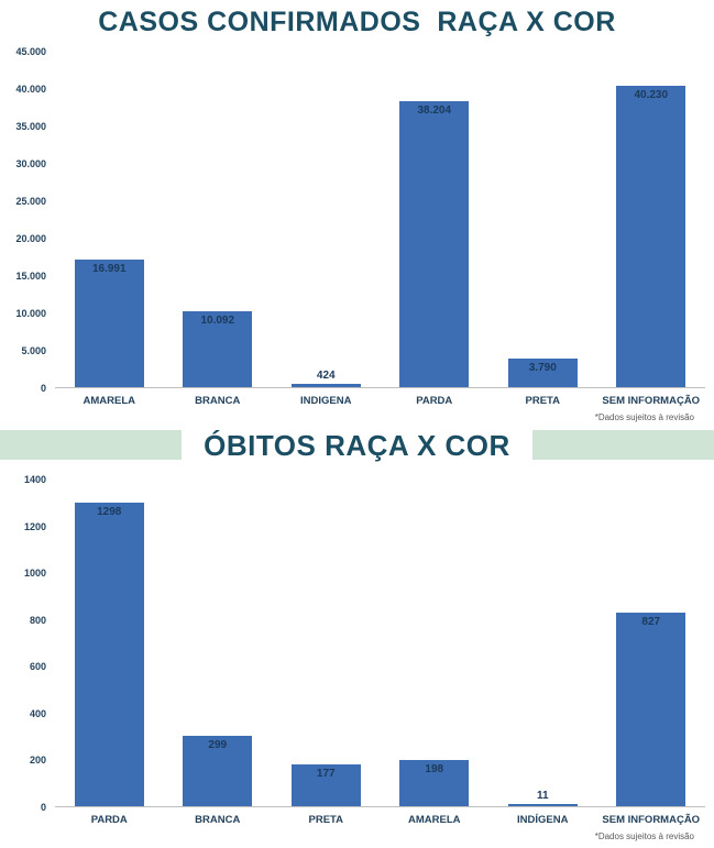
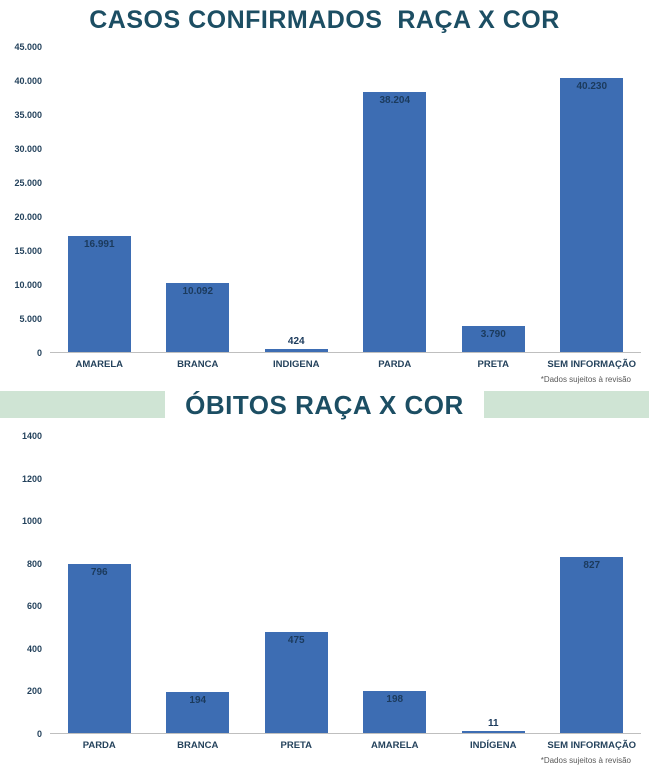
ÓBITOS RAÇA X COR/PARDA: 1298 -> 796
ÓBITOS RAÇA X COR/BRANCA: 299 -> 194
ÓBITOS RAÇA X COR/PRETA: 177 -> 475
